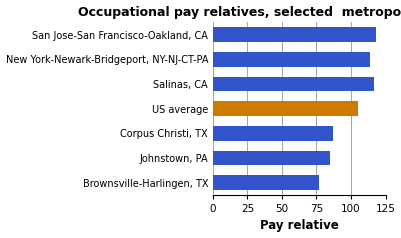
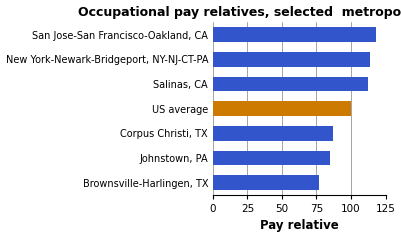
Salinas, CA: 117 -> 112
US average: 105 -> 100
